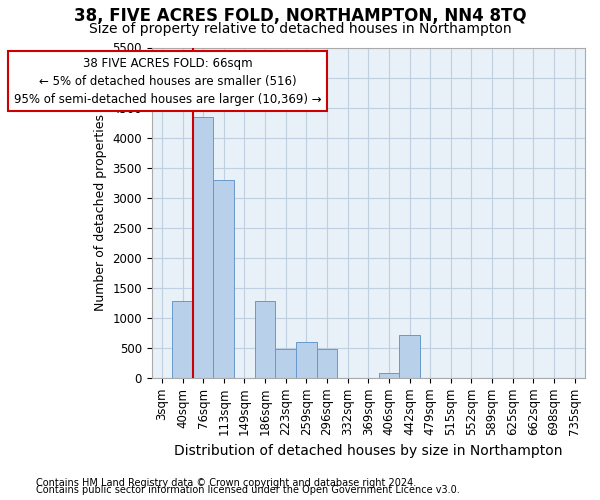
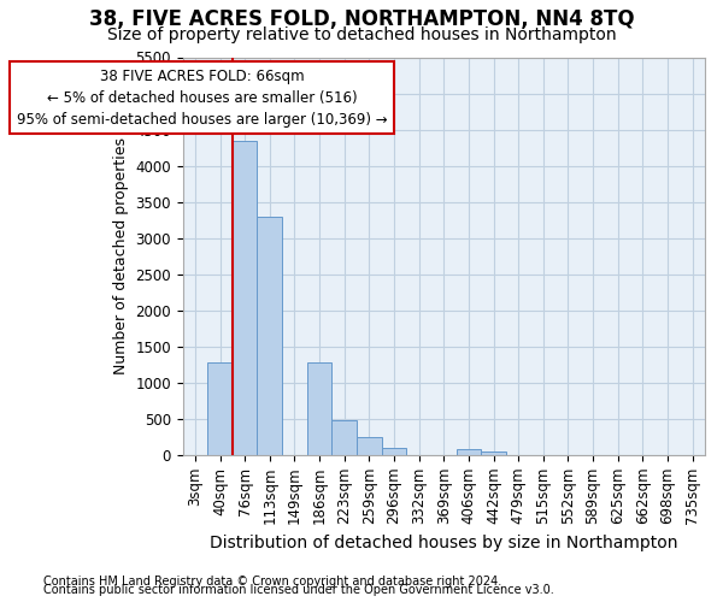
259sqm: 600 -> 240
296sqm: 480 -> 100
442sqm: 720 -> 50
